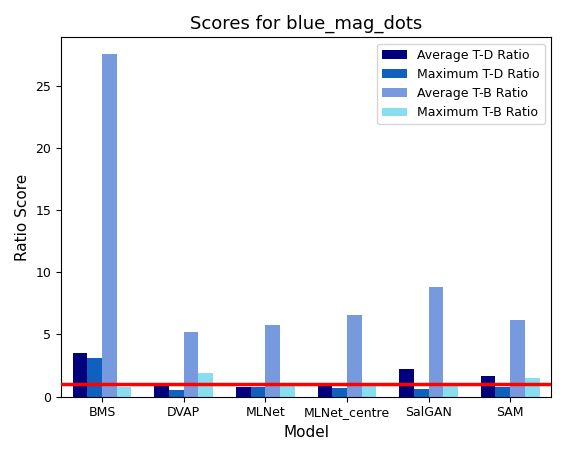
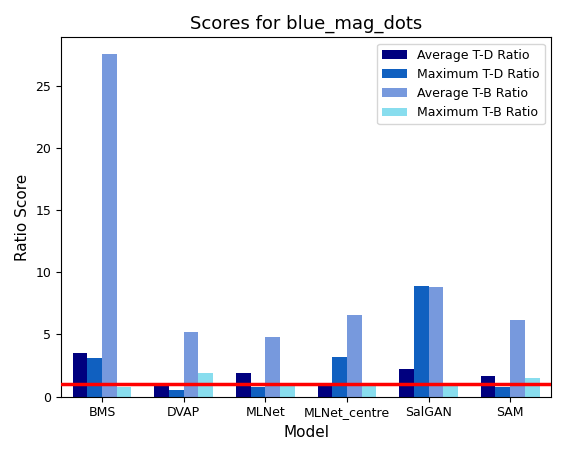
Average T-D Ratio/MLNet: 0.8 -> 1.9
Average T-B Ratio/MLNet: 5.8 -> 4.8
Maximum T-D Ratio/MLNet_centre: 0.7 -> 3.2
Maximum T-D Ratio/SalGAN: 0.7 -> 8.9
